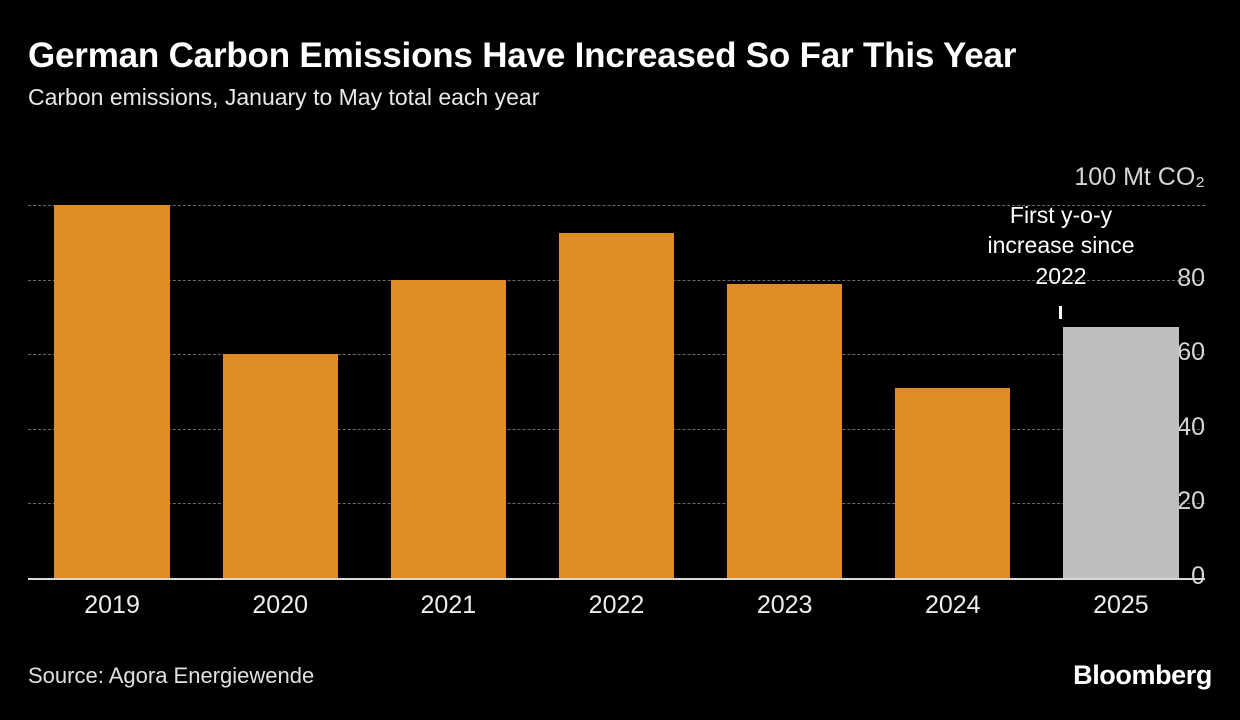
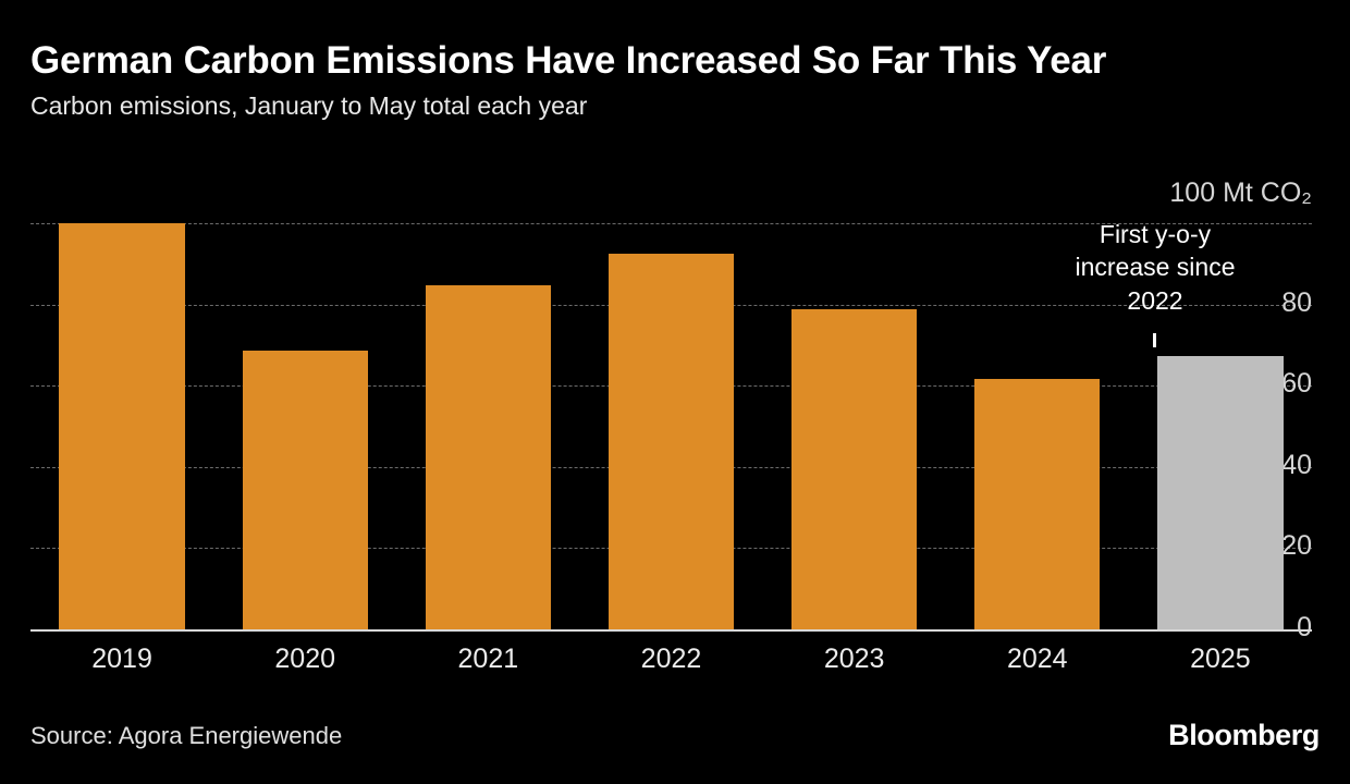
2020: 60 -> 69
2021: 80 -> 85
2024: 51 -> 62
